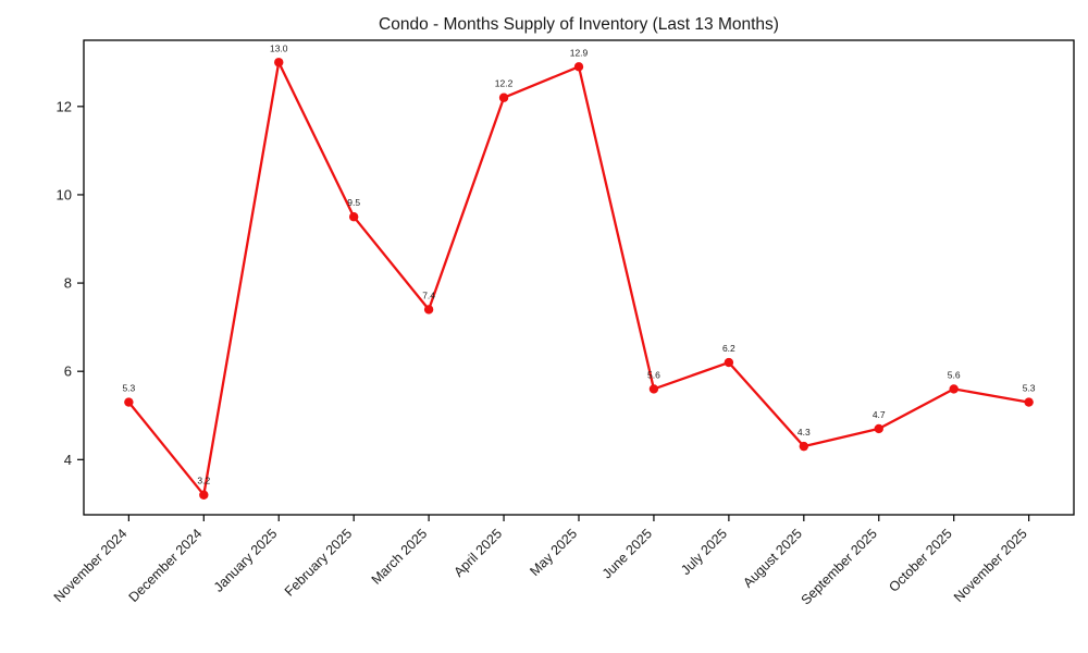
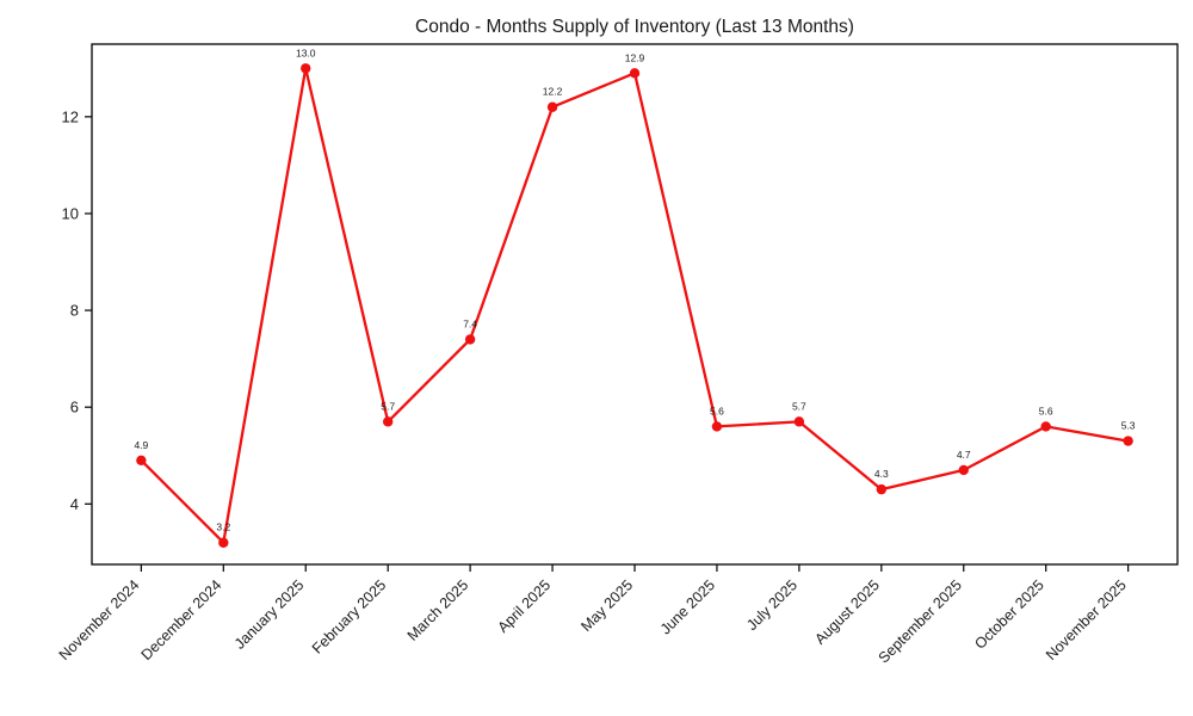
November 2024: 5.3 -> 4.9
February 2025: 9.5 -> 5.7
July 2025: 6.2 -> 5.7
